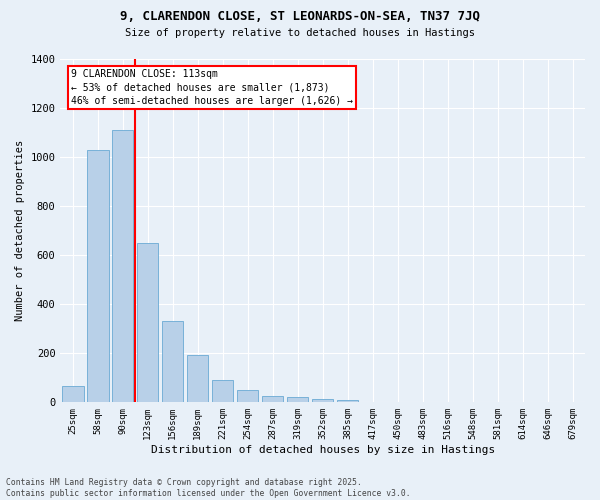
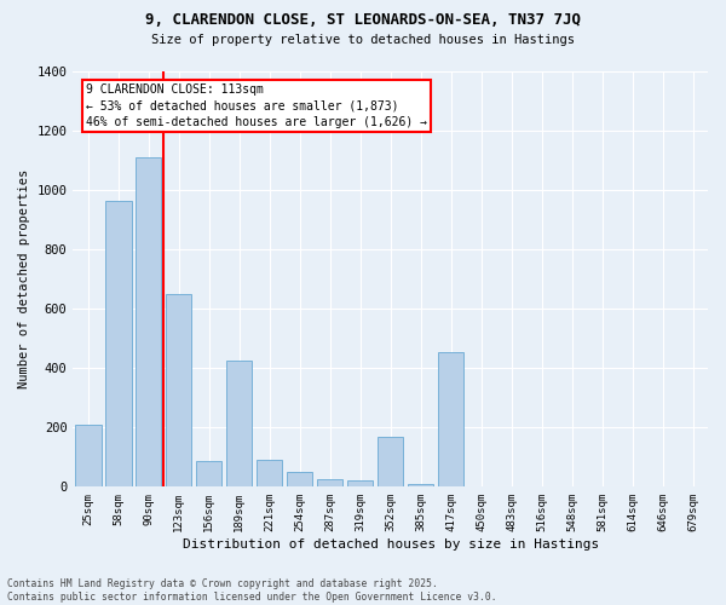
25sqm: 65 -> 210
58sqm: 1030 -> 965
156sqm: 330 -> 85
189sqm: 195 -> 425
352sqm: 15 -> 170
417sqm: 3 -> 455
